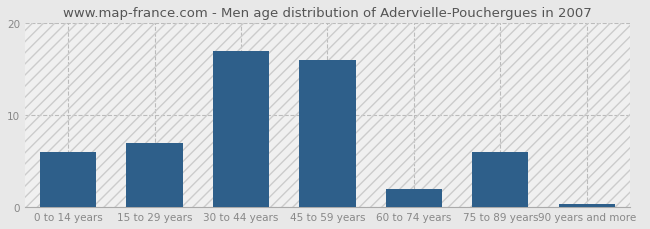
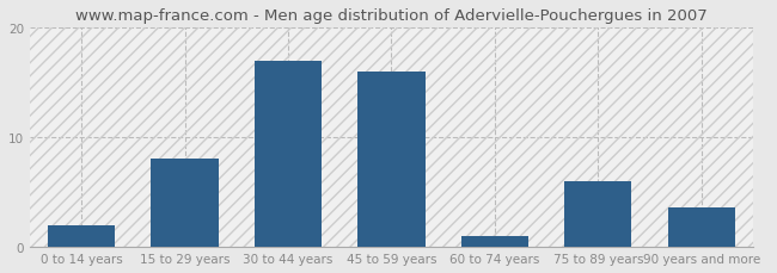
0 to 14 years: 6.0 -> 2.0
15 to 29 years: 7.0 -> 8.0
60 to 74 years: 2.0 -> 1.0
90 years and more: 0.3 -> 3.6
